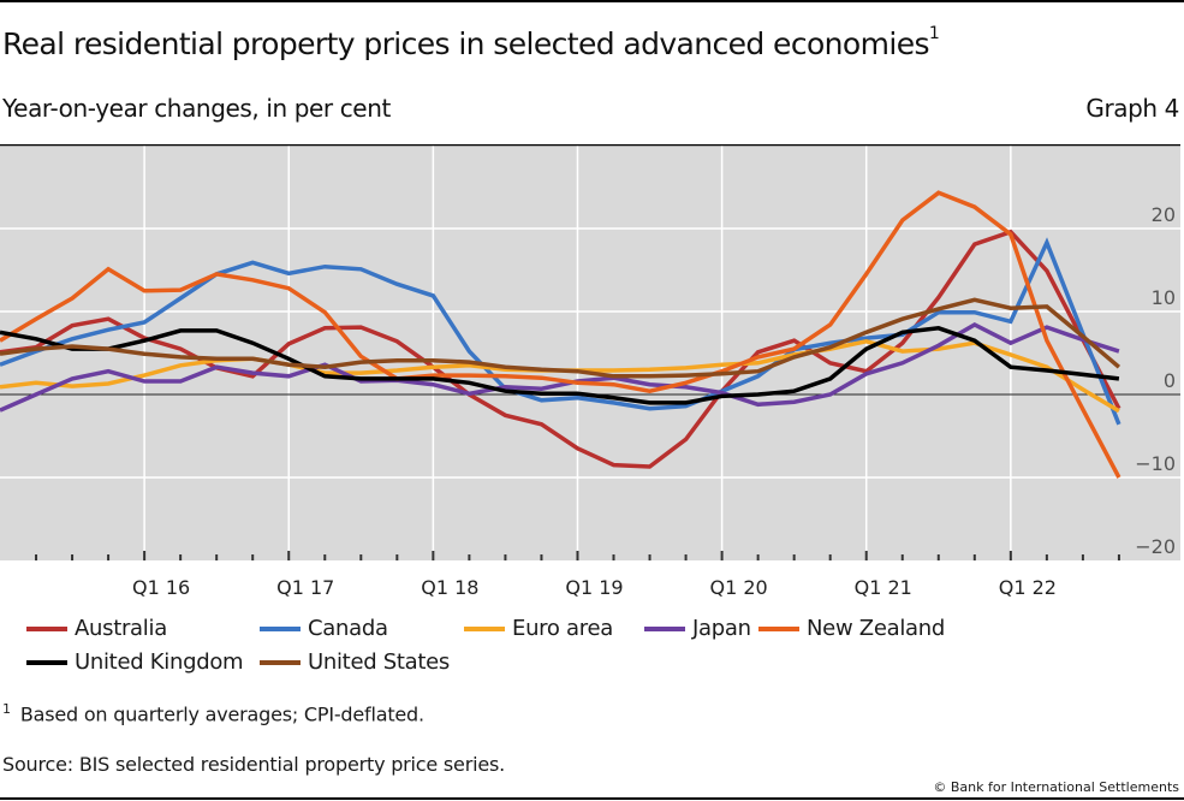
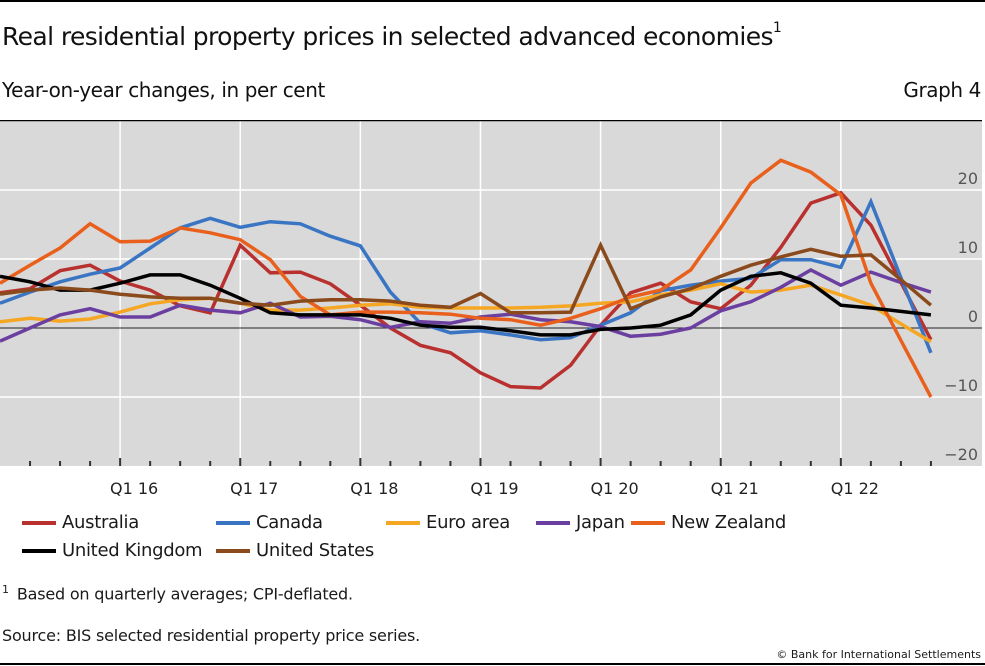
Australia/Q1 17: 6 -> 12
United States/Q1 19: 3 -> 5
United States/Q1 20: 2 -> 12
